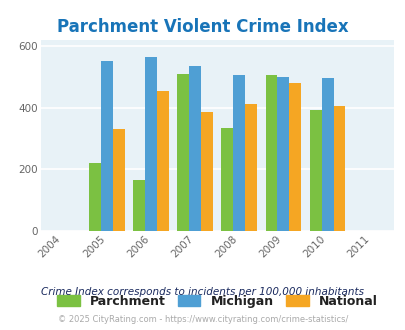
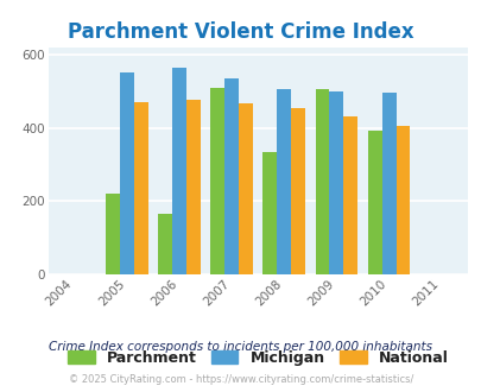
National/2005: 330 -> 470
National/2006: 455 -> 475
National/2007: 385 -> 465
National/2008: 410 -> 455
National/2009: 480 -> 430
